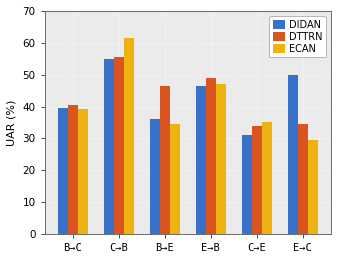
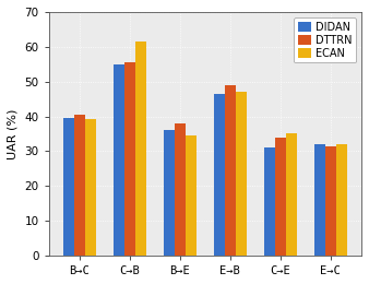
DTTRN/B→E: 46.5 -> 38.0
DIDAN/E→C: 50.0 -> 32.0
DTTRN/E→C: 34.5 -> 31.3
ECAN/E→C: 29.5 -> 32.0
